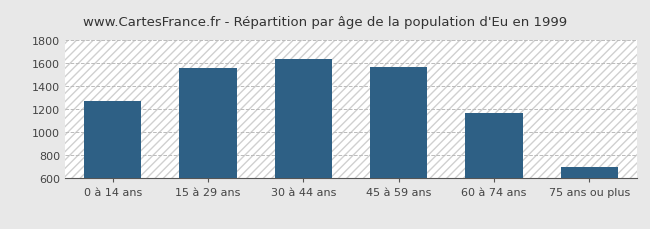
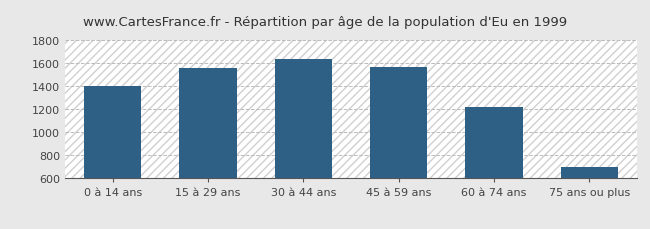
0 à 14 ans: 1270 -> 1400
60 à 74 ans: 1170 -> 1220
